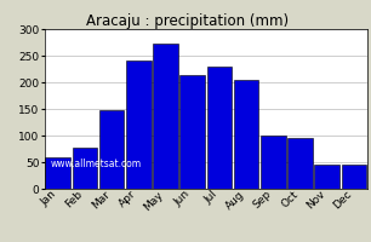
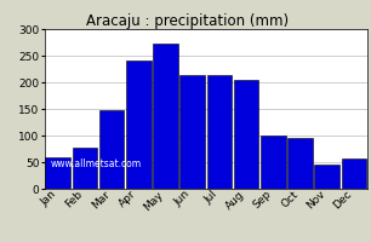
Jul: 230 -> 213
Dec: 45 -> 57
